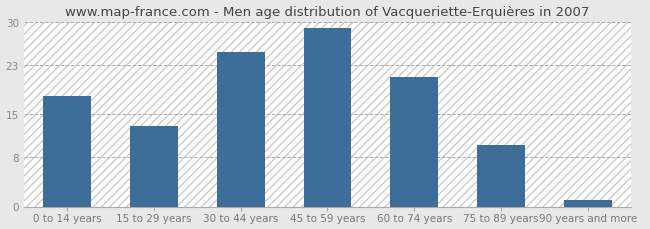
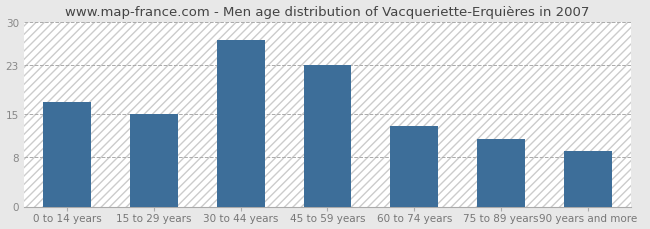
0 to 14 years: 18 -> 17
15 to 29 years: 13 -> 15
30 to 44 years: 25 -> 27
45 to 59 years: 29 -> 23
60 to 74 years: 21 -> 13
75 to 89 years: 10 -> 11
90 years and more: 1 -> 9
